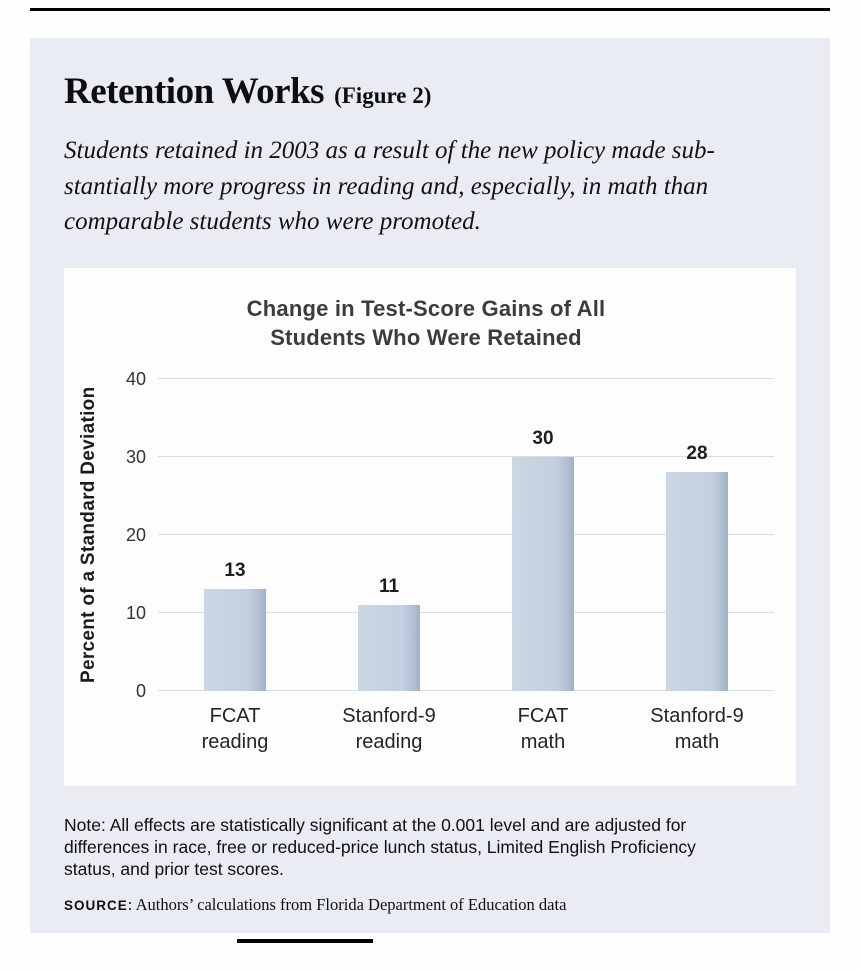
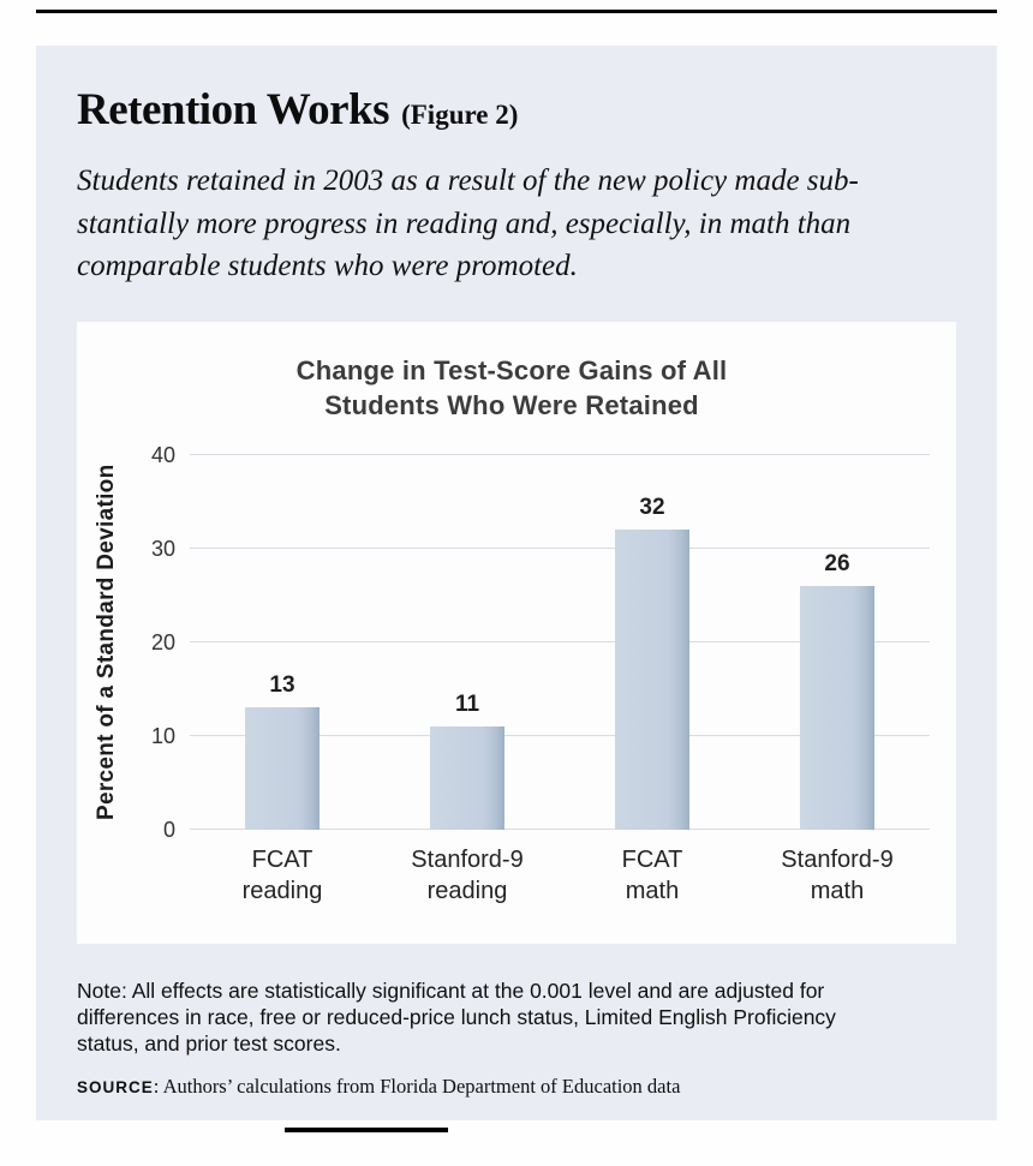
FCAT math: 30 -> 32
Stanford-9 math: 28 -> 26
